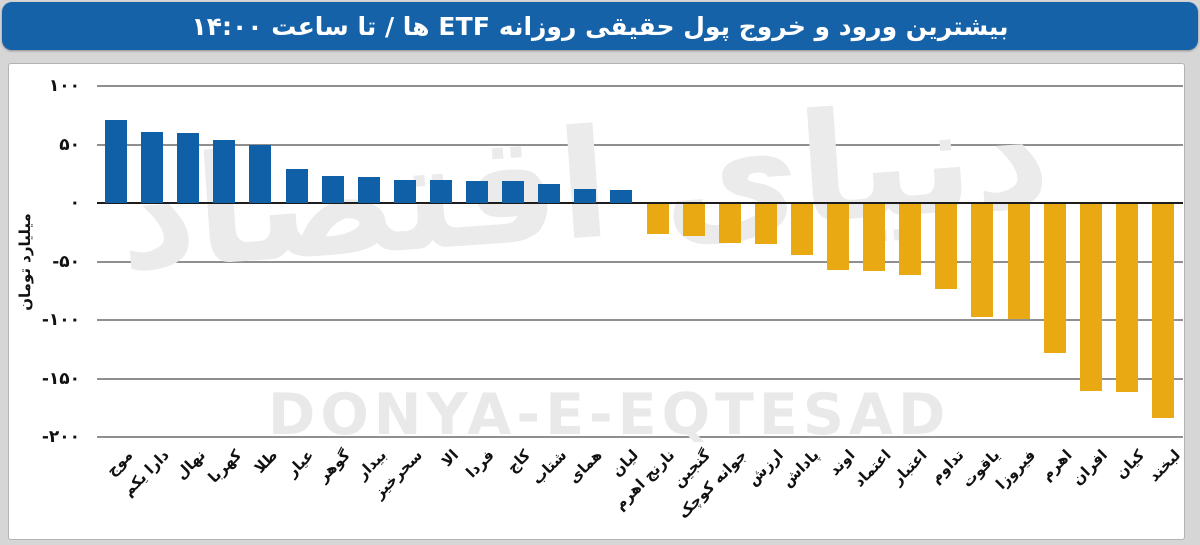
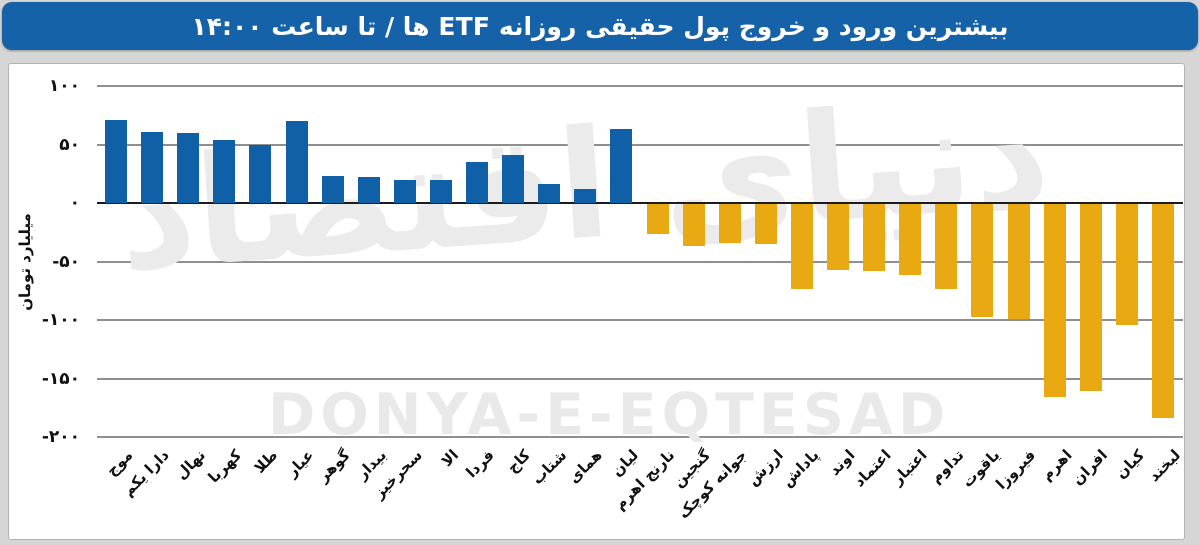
عیار: 29 -> 70
فردا: 19 -> 35
کاج: 19 -> 41
لیان: 11 -> 63
گنجین: -27 -> -36
پاداش: -44 -> -73
اهرم: -127 -> -165
کیان: -161 -> -103
